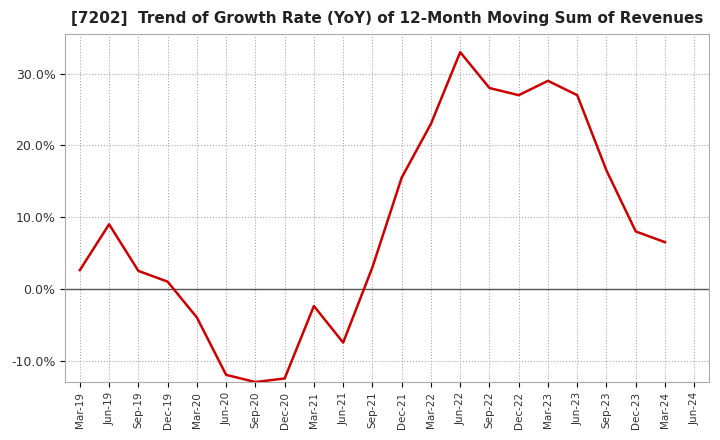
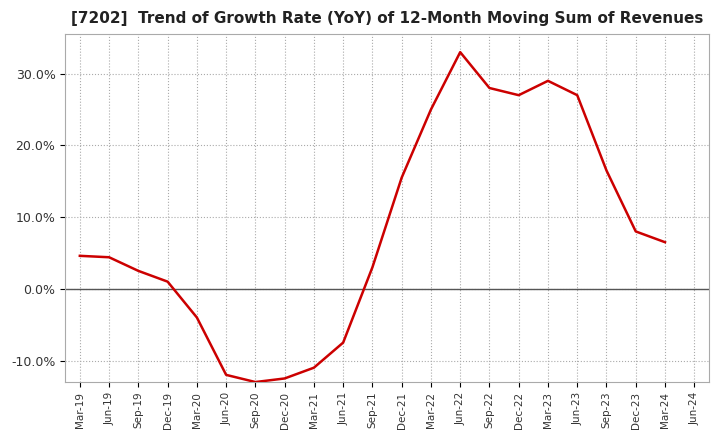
Mar-19: 2.6% -> 4.6%
Jun-19: 9.0% -> 4.4%
Mar-21: -2.4% -> -11.0%
Mar-22: 23.0% -> 25.0%
